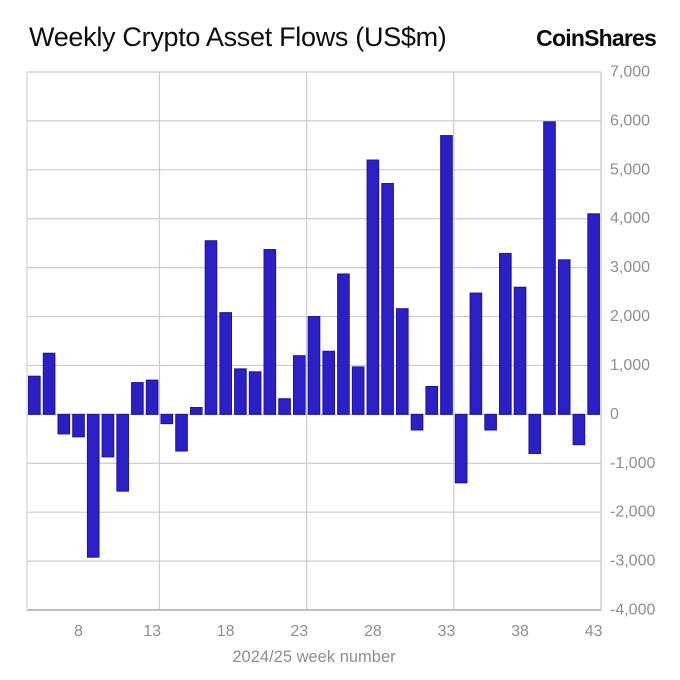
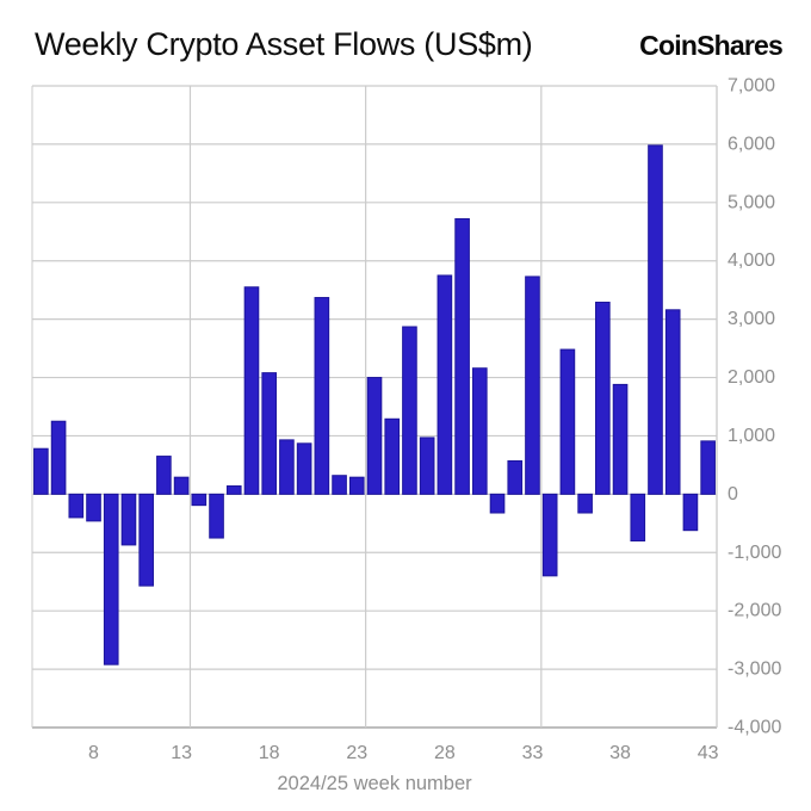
13: 700 -> 300
23: 1200 -> 300
28: 5200 -> 3800
33: 5700 -> 3700
38: 2600 -> 1900
43: 4100 -> 900
